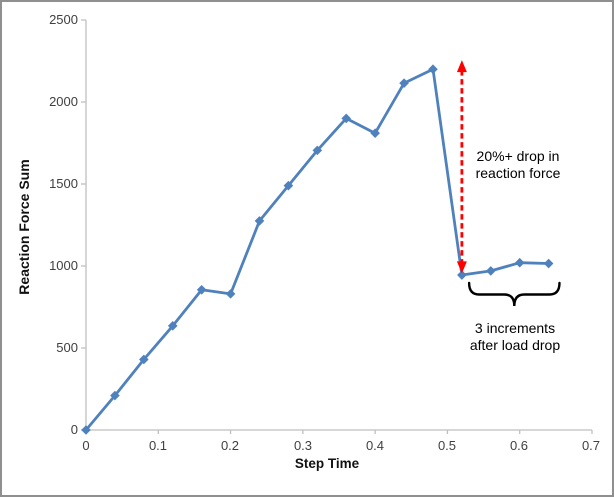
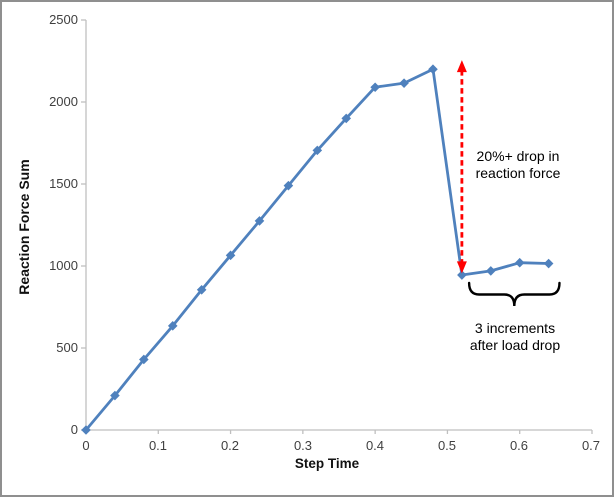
0.2: 830 -> 1060
0.4: 1810 -> 2090
